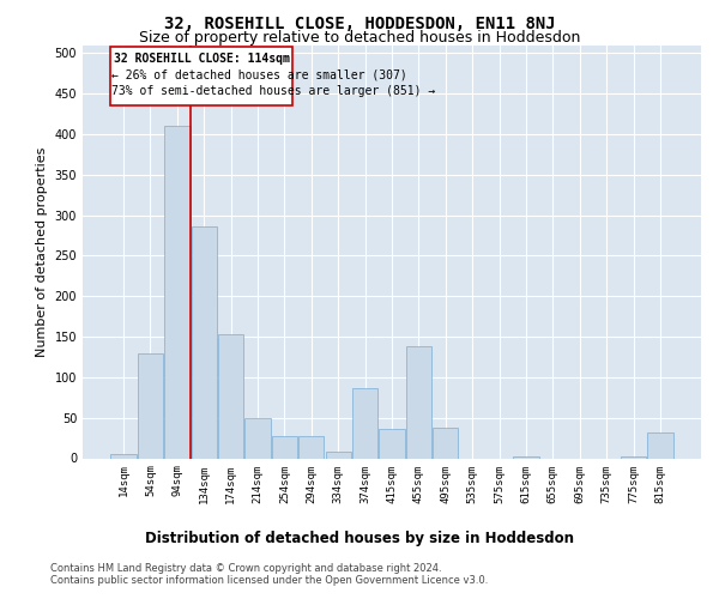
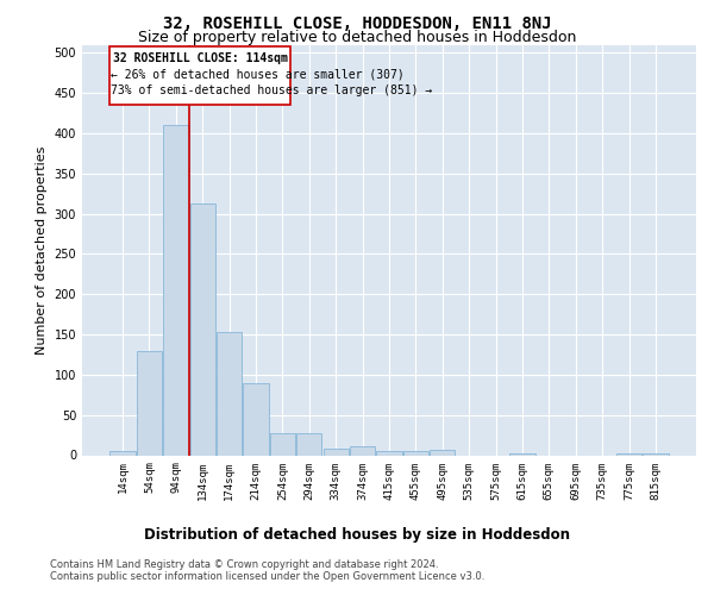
134sqm: 286 -> 312
214sqm: 50 -> 90
374sqm: 86 -> 11
415sqm: 36 -> 5
455sqm: 138 -> 5
495sqm: 38 -> 6
815sqm: 32 -> 2
